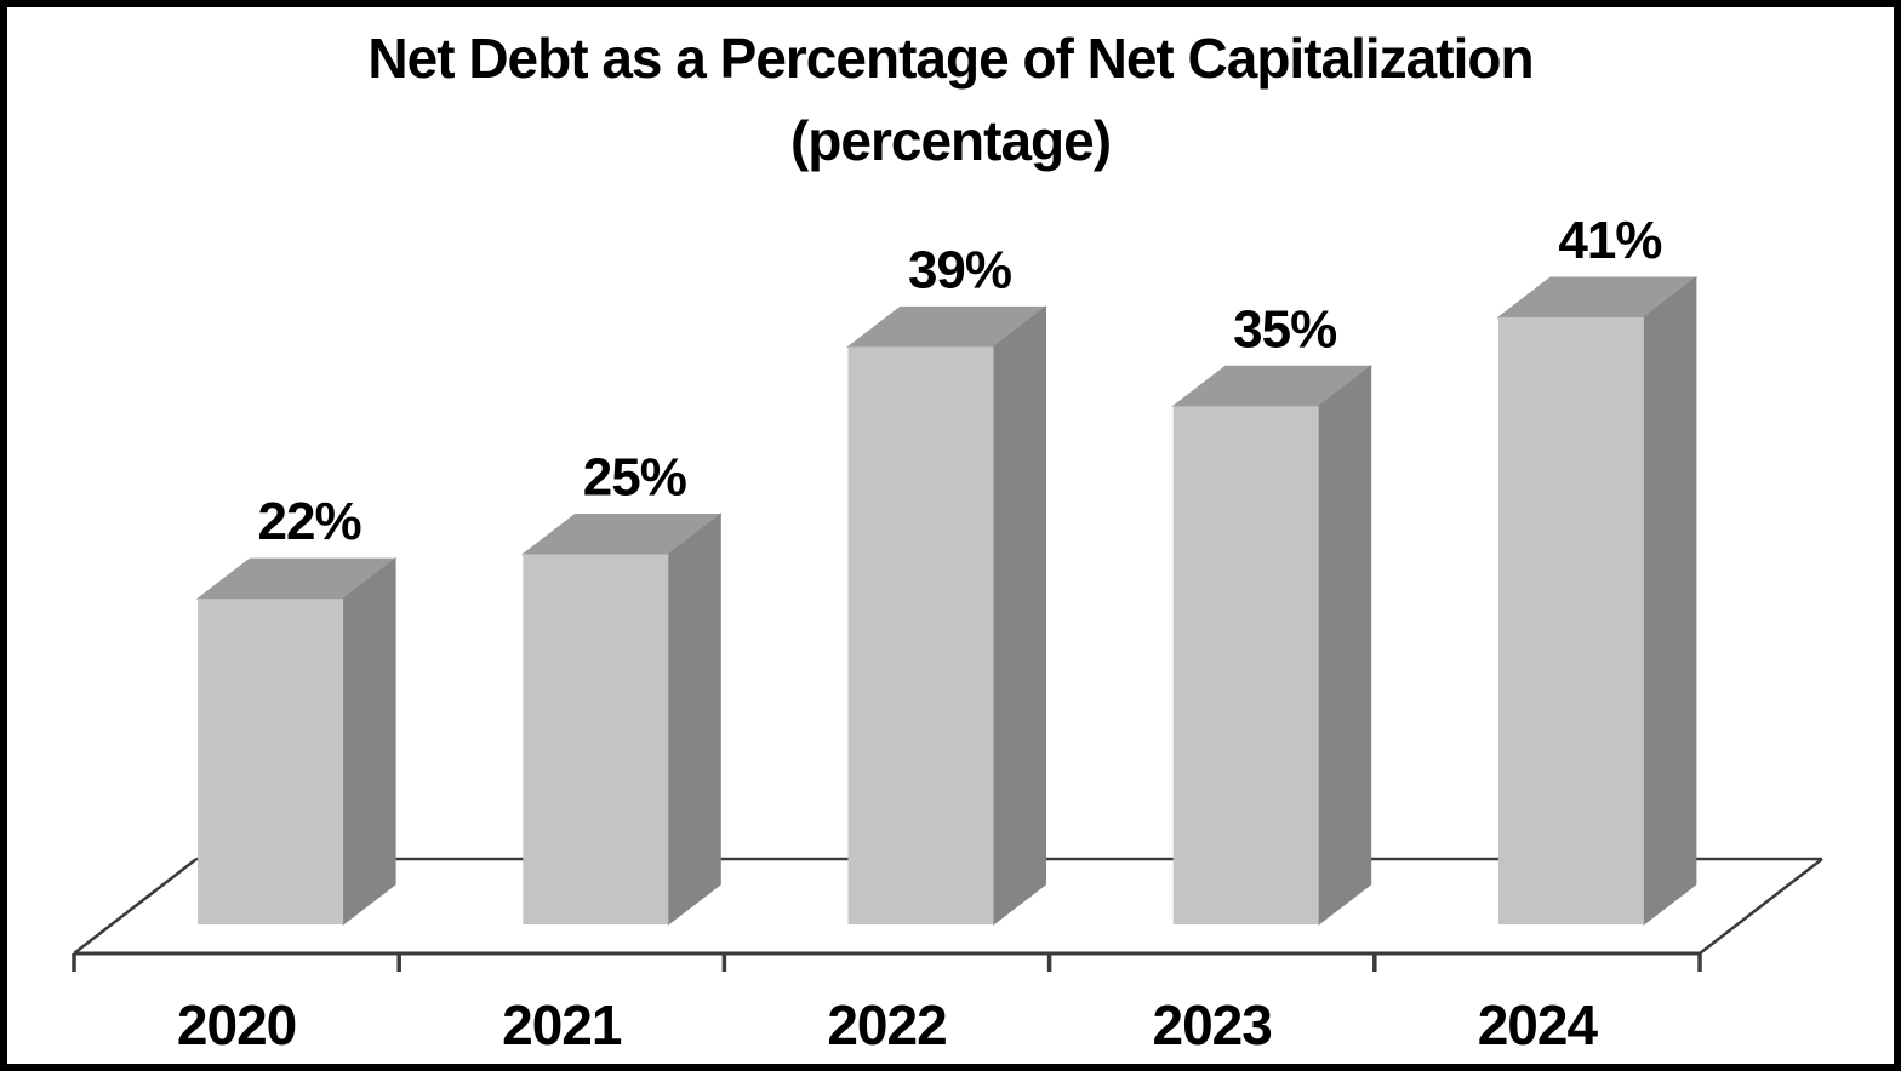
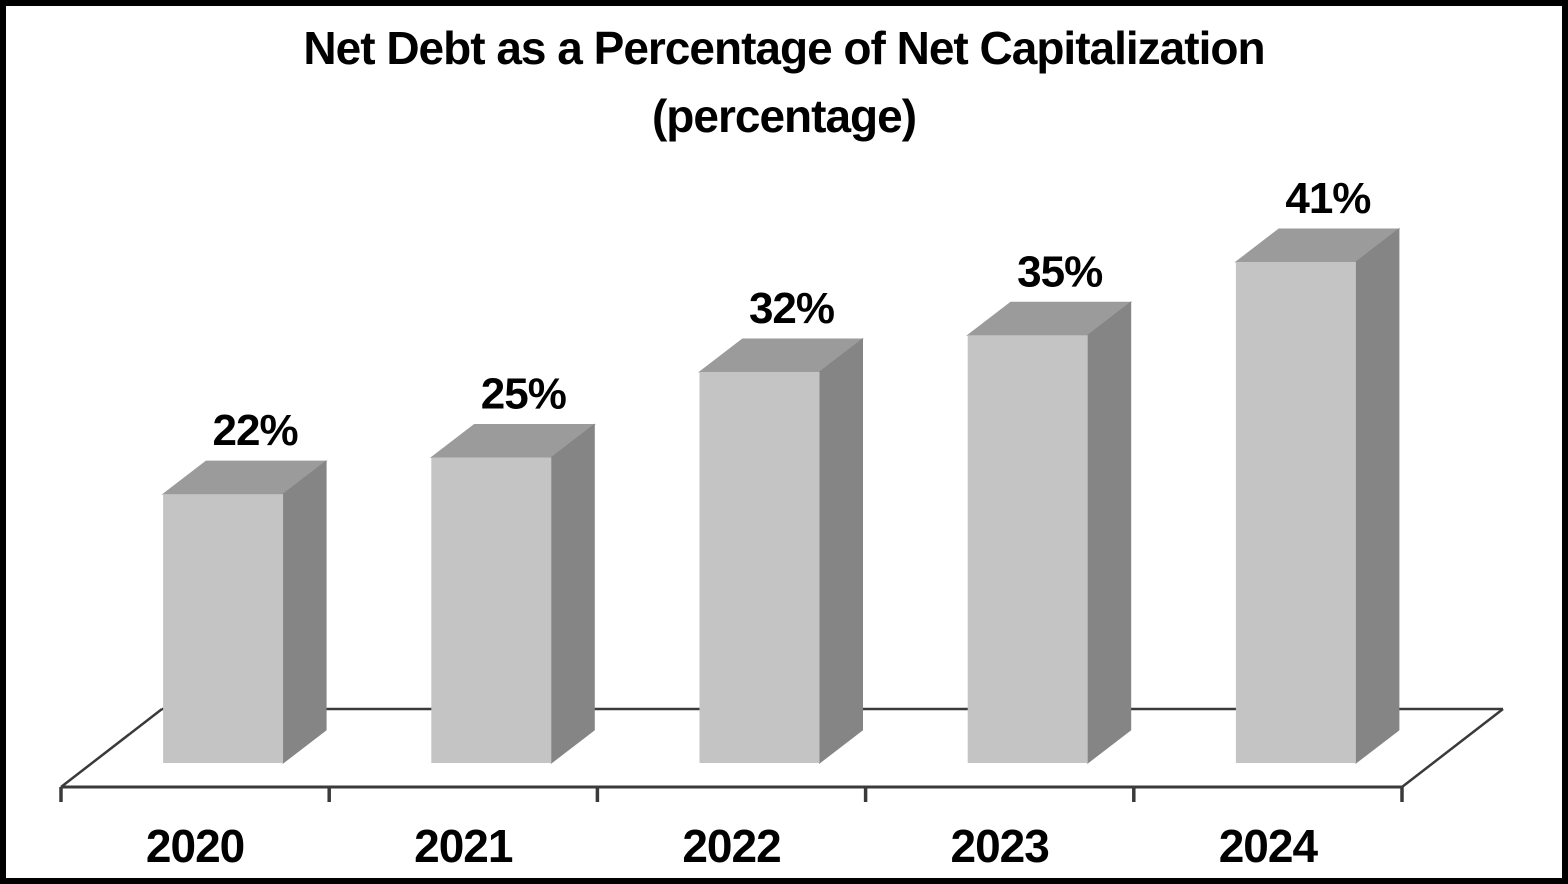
2022: 39% -> 32%
